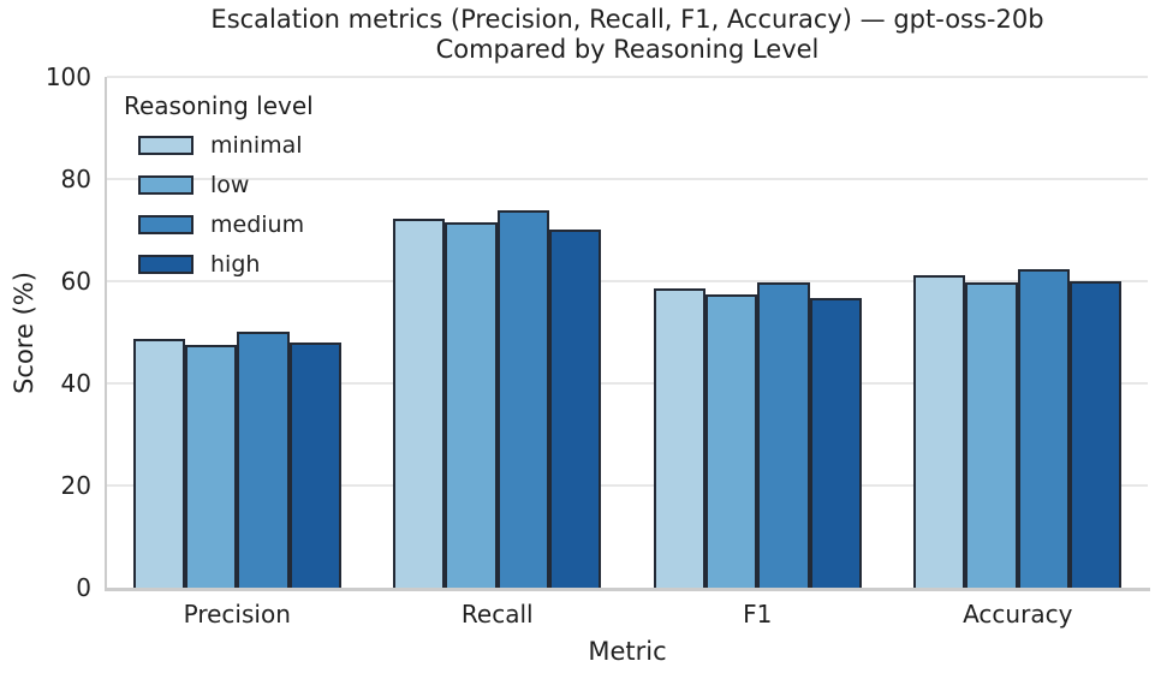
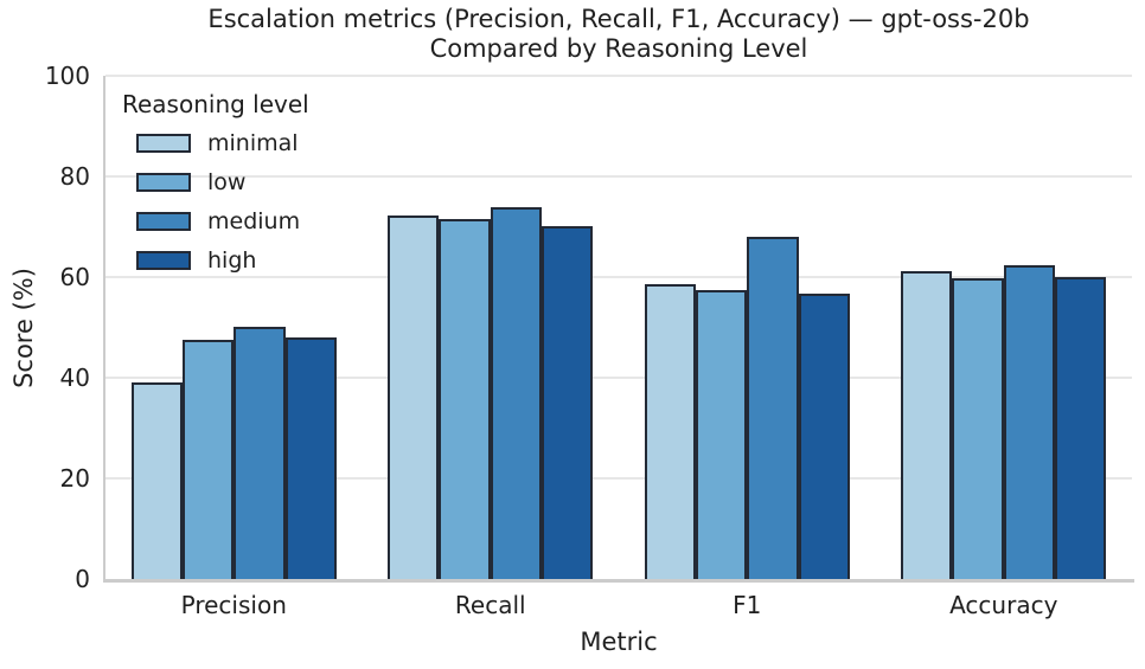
minimal/Precision: 49 -> 39
medium/F1: 60 -> 68
